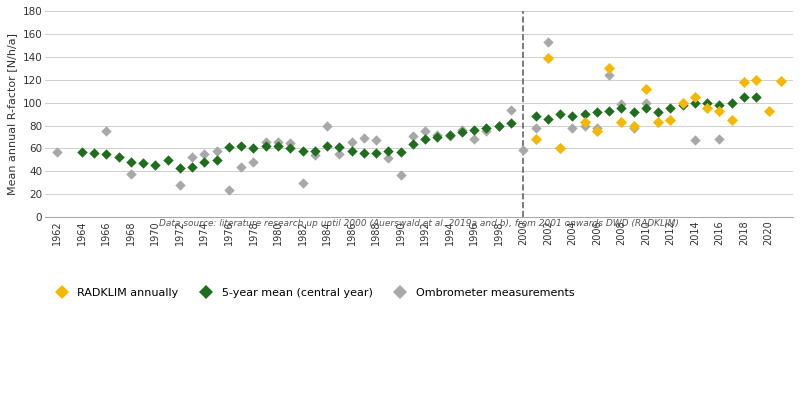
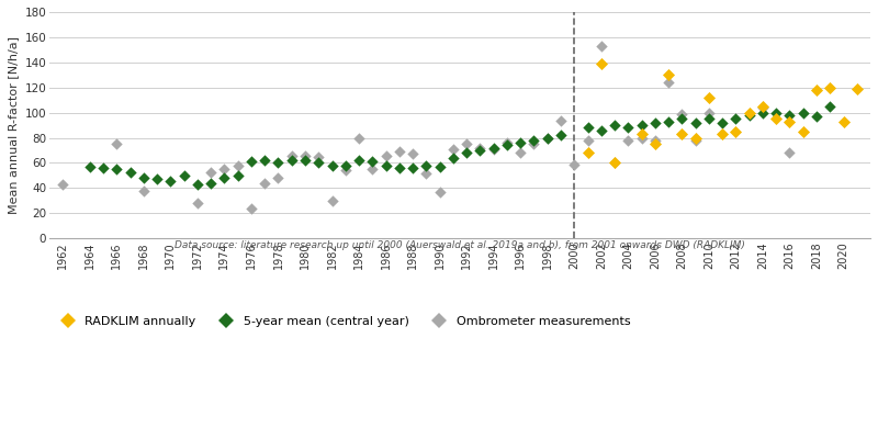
Ombrometer measurements/1962: 57 -> 43
Ombrometer measurements/2014: 67 -> 104
5-year mean (central year)/2018: 105 -> 97
